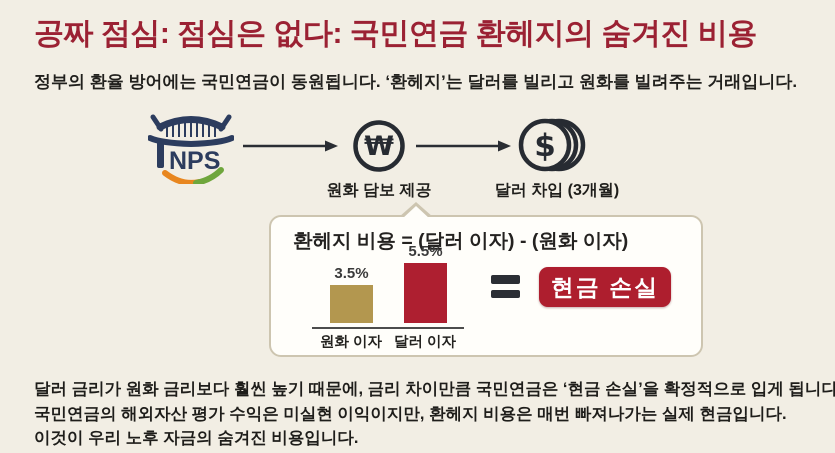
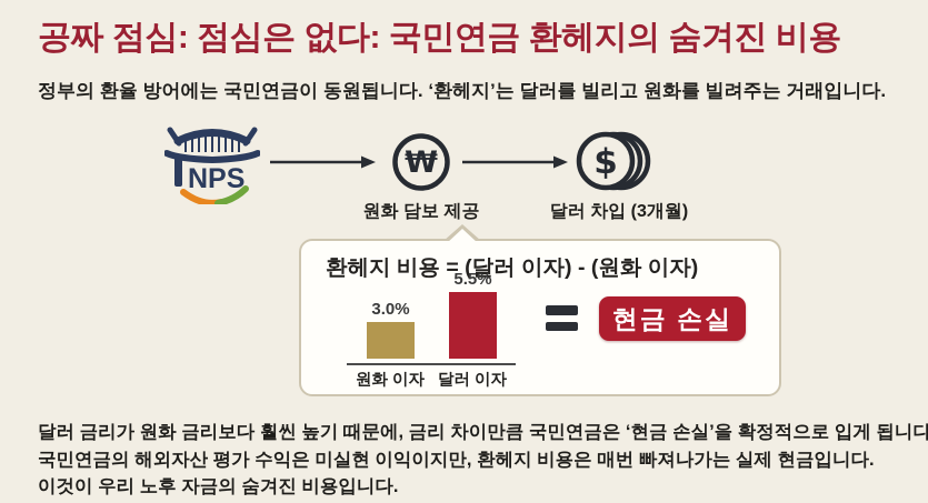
원화 이자: 3.5% -> 3.0%
